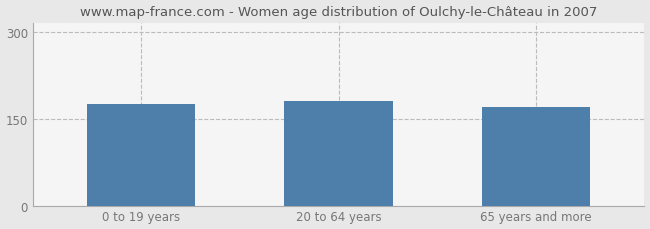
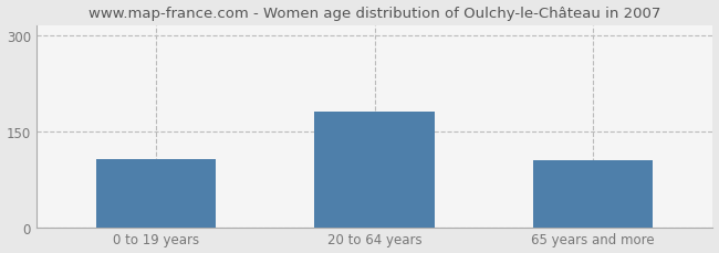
0 to 19 years: 176 -> 107
65 years and more: 170 -> 104
